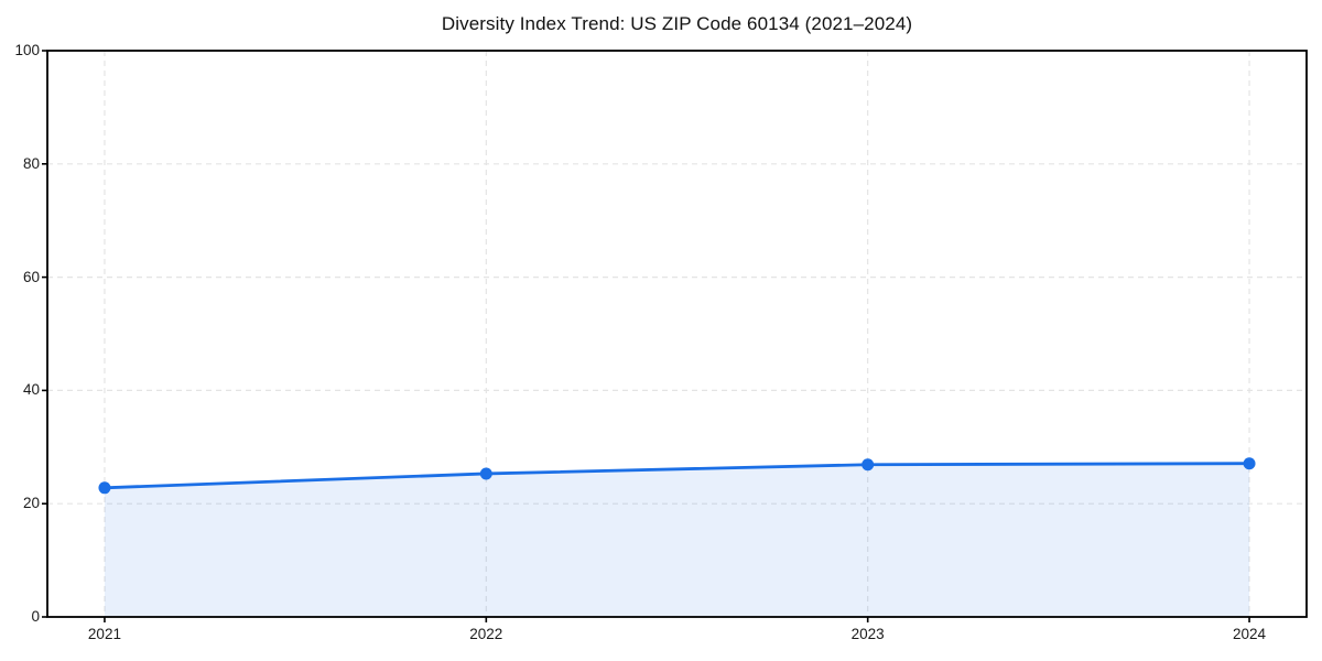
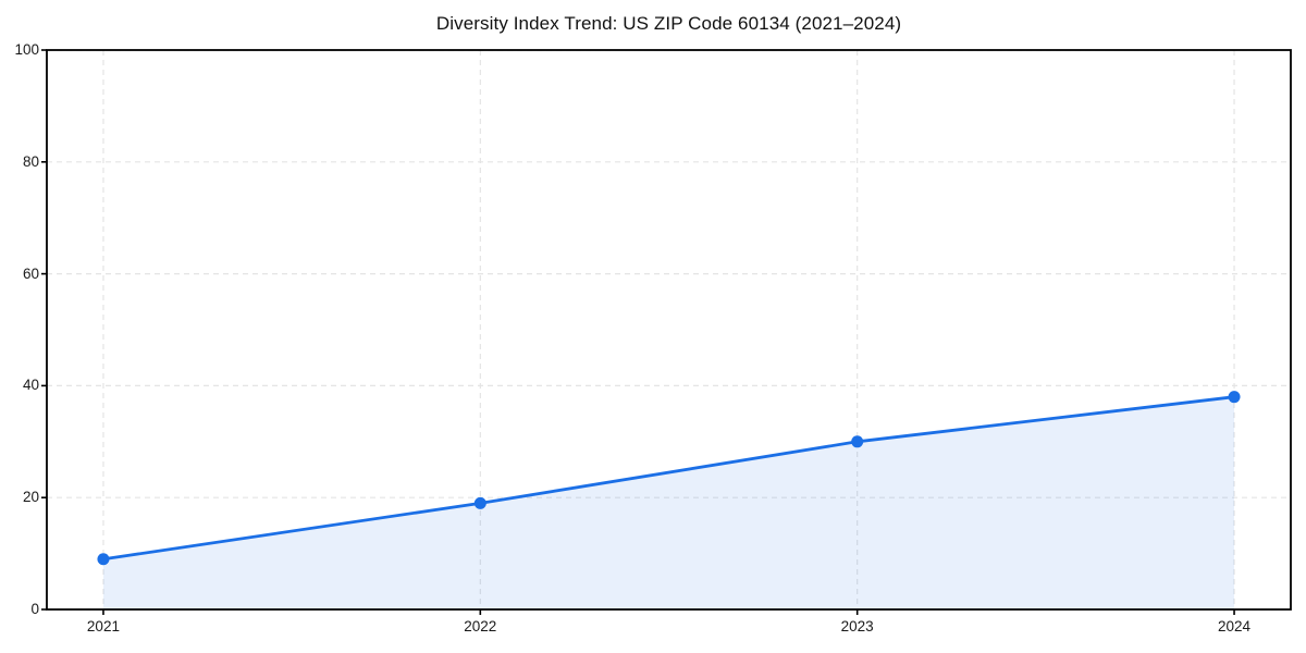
2021: 23 -> 9
2022: 25 -> 19
2023: 27 -> 30
2024: 27 -> 38
